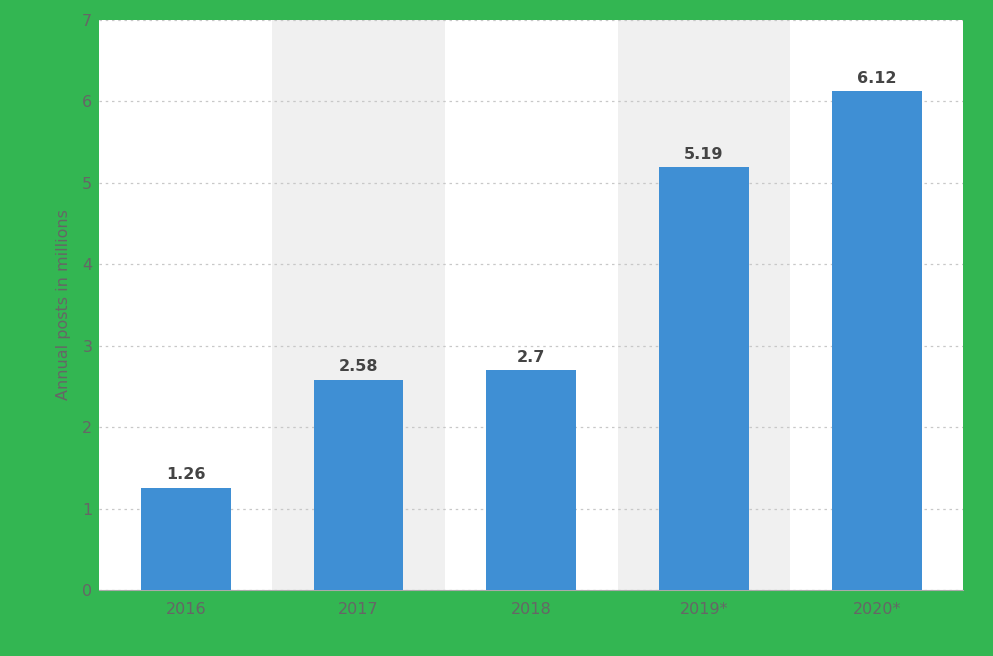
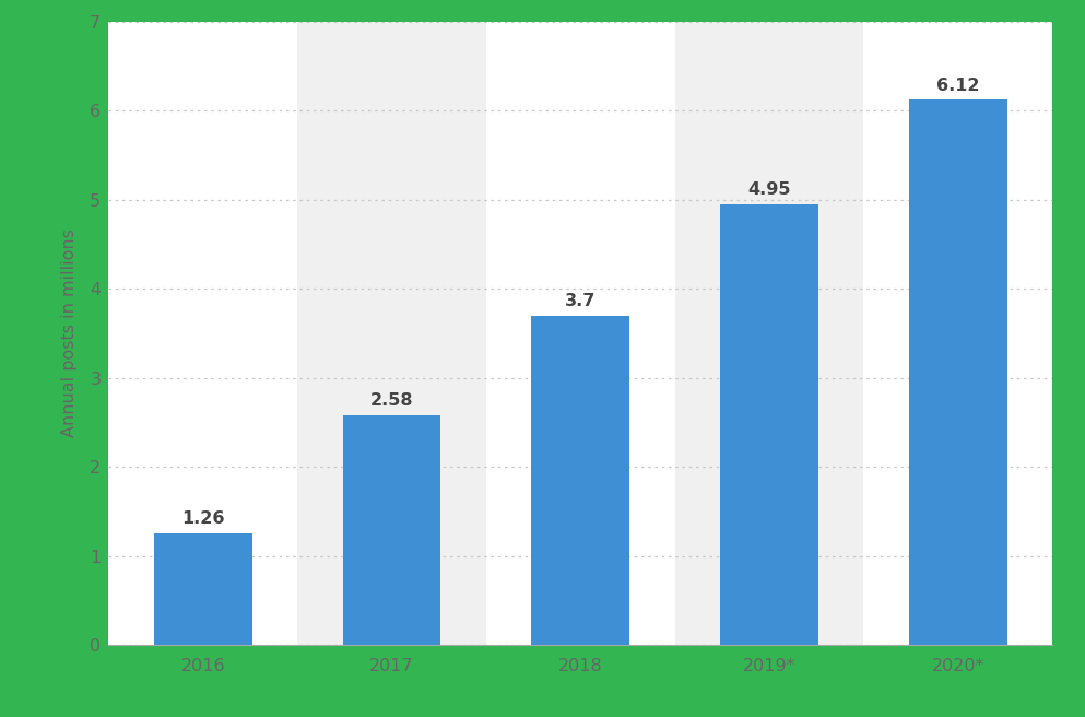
2018: 2.7 -> 3.7
2019*: 5.19 -> 4.95
